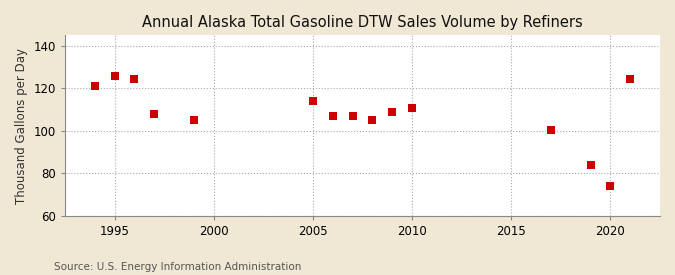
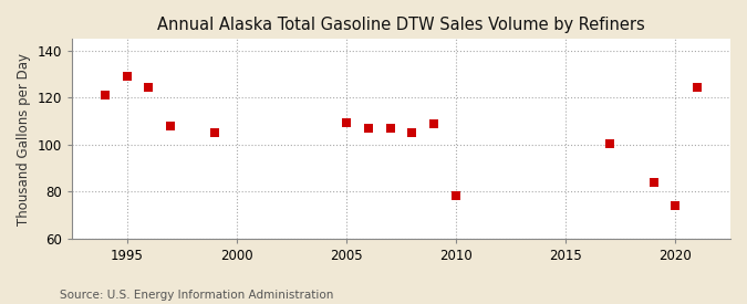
1995: 126.0 -> 129.0
2005: 114.0 -> 109.5
2010: 111.0 -> 78.5
